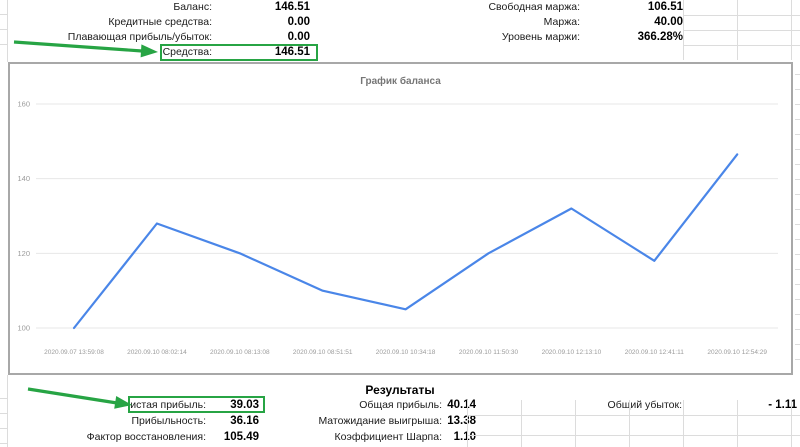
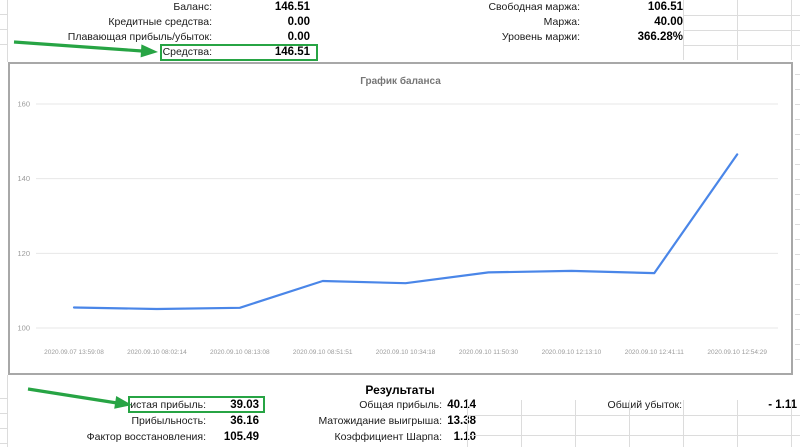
2020.09.07 13:59:08: 100 -> 106
2020.09.10 08:02:14: 128 -> 105
2020.09.10 08:13:08: 120 -> 105
2020.09.10 08:51:51: 110 -> 113
2020.09.10 10:34:18: 105 -> 112
2020.09.10 11:50:30: 120 -> 115
2020.09.10 12:13:10: 132 -> 115
2020.09.10 12:41:11: 118 -> 115
